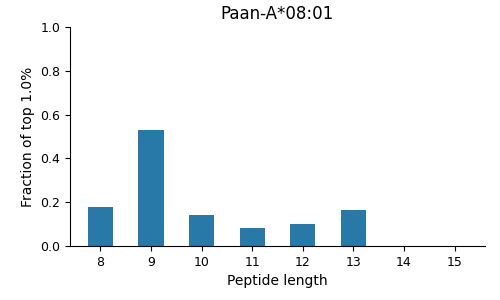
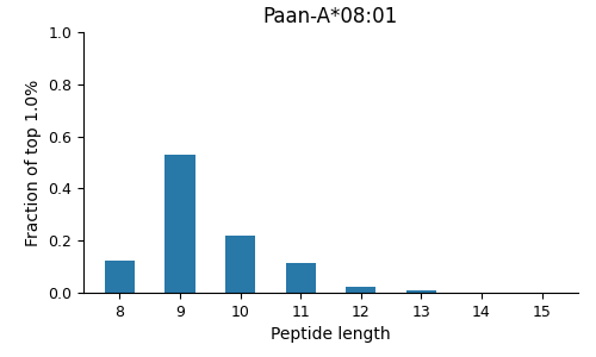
8: 0.180 -> 0.125
10: 0.140 -> 0.220
11: 0.080 -> 0.115
12: 0.100 -> 0.025
13: 0.165 -> 0.007
